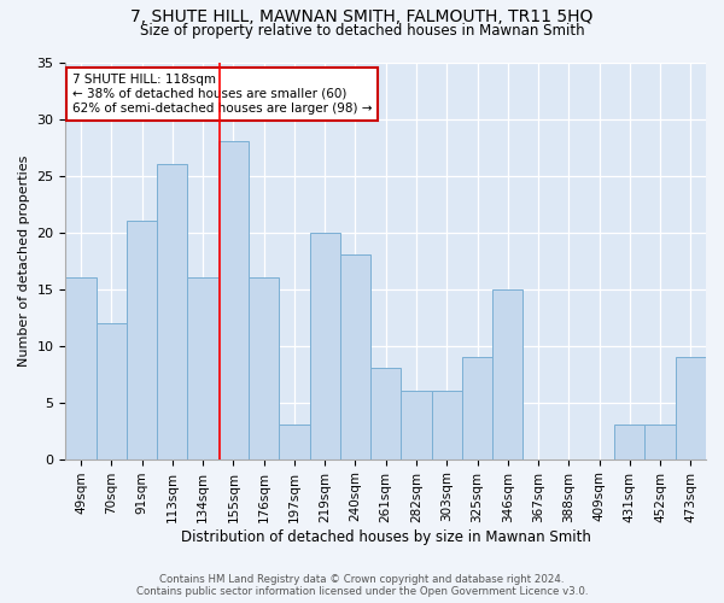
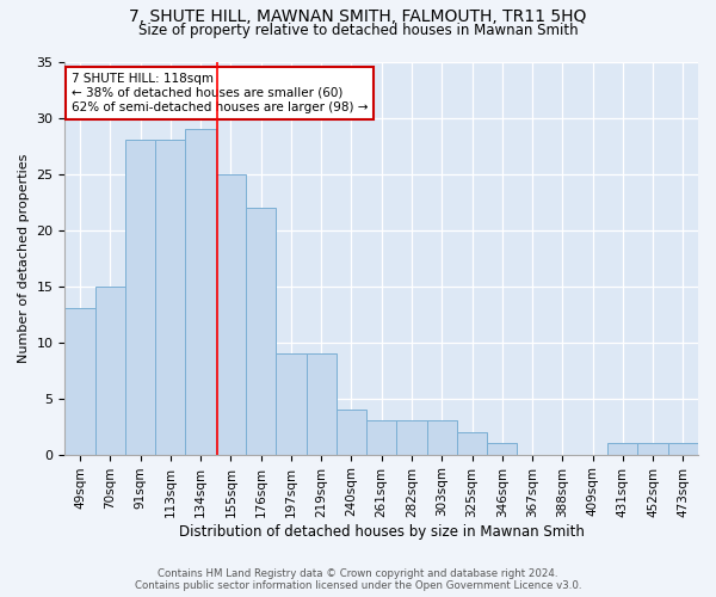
49sqm: 16 -> 13
70sqm: 12 -> 15
91sqm: 21 -> 28
113sqm: 26 -> 28
134sqm: 16 -> 29
155sqm: 28 -> 25
176sqm: 16 -> 22
197sqm: 3 -> 9
219sqm: 20 -> 9
240sqm: 18 -> 4
261sqm: 8 -> 3
282sqm: 6 -> 3
303sqm: 6 -> 3
325sqm: 9 -> 2
346sqm: 15 -> 1
431sqm: 3 -> 1
452sqm: 3 -> 1
473sqm: 9 -> 1
